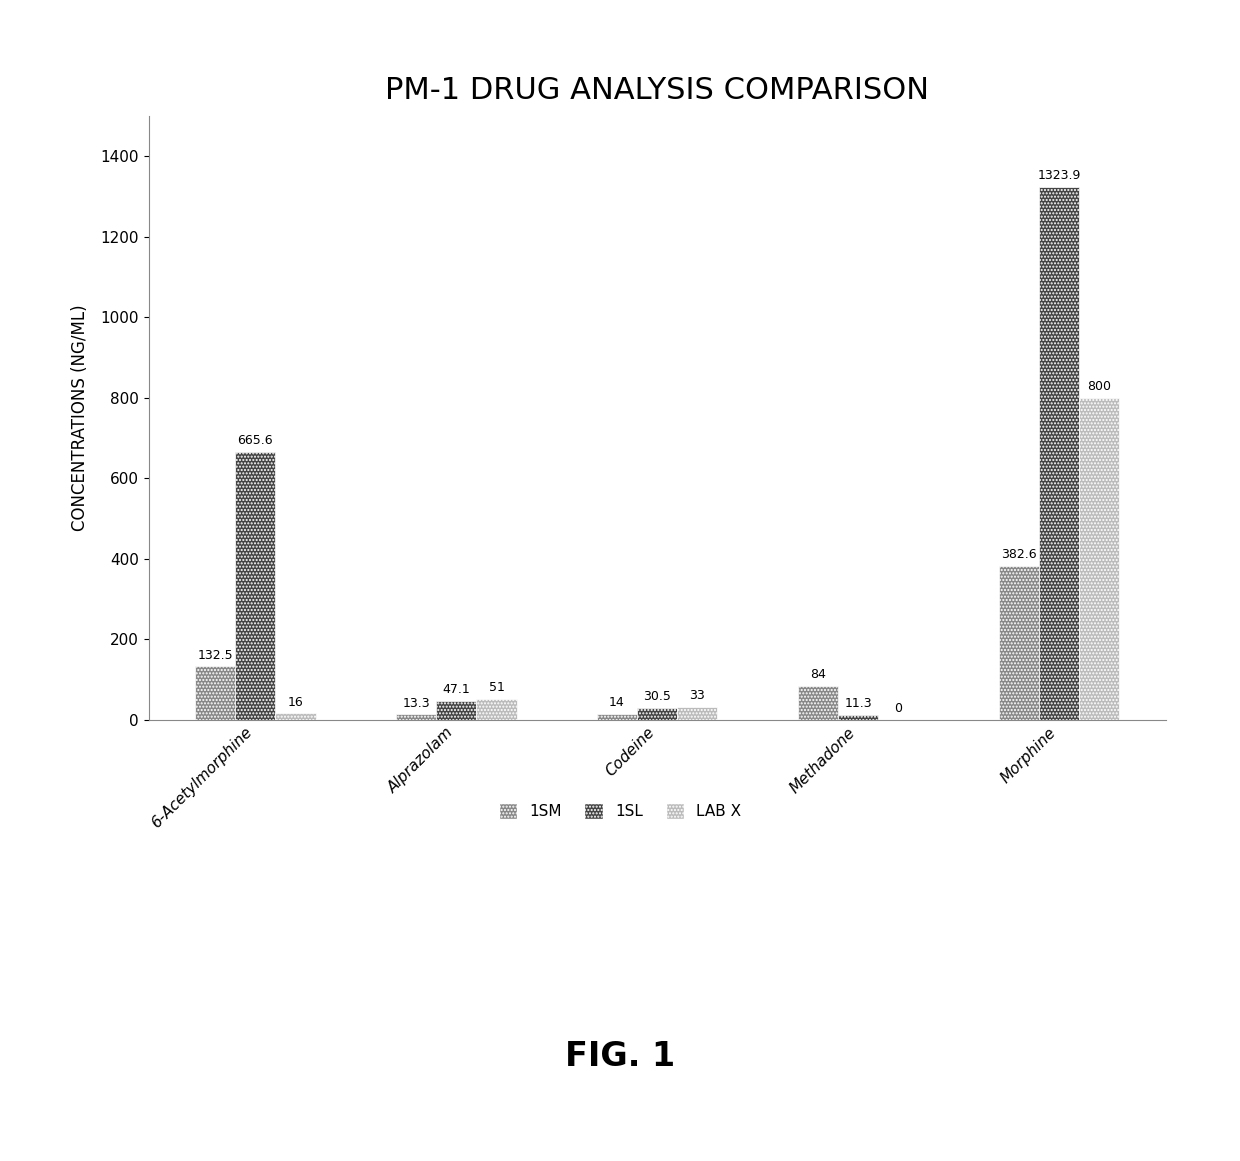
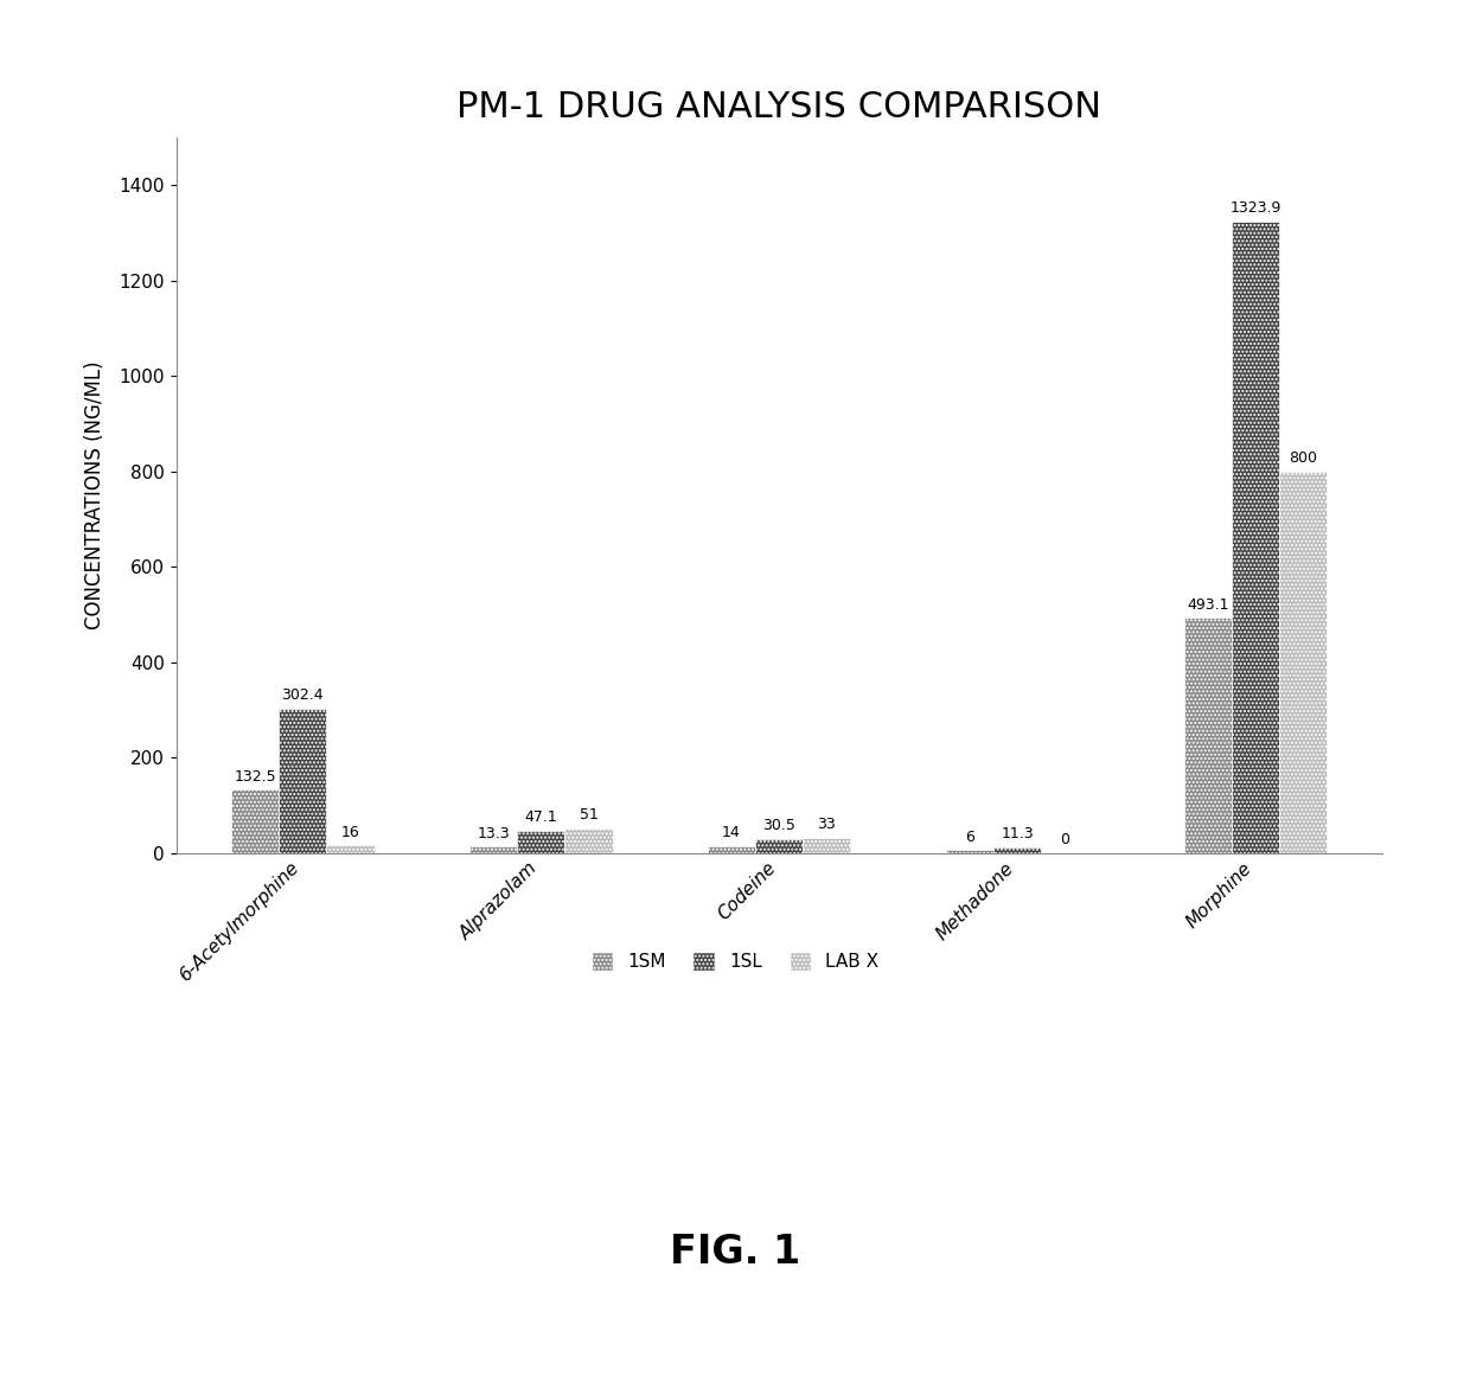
1SL/6-Acetylmorphine: 665.6 -> 302.4
1SM/Methadone: 84 -> 6
1SM/Morphine: 382.6 -> 493.1
